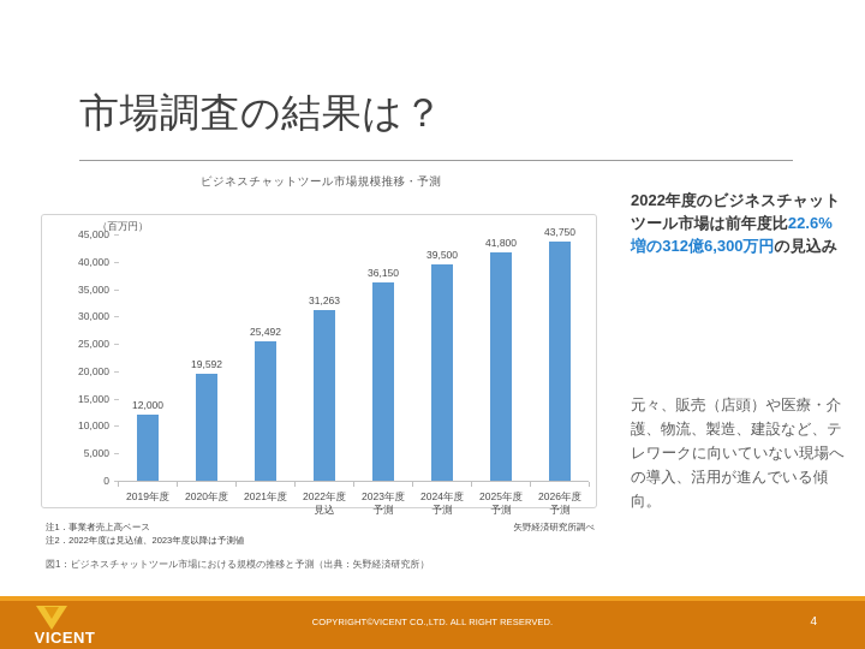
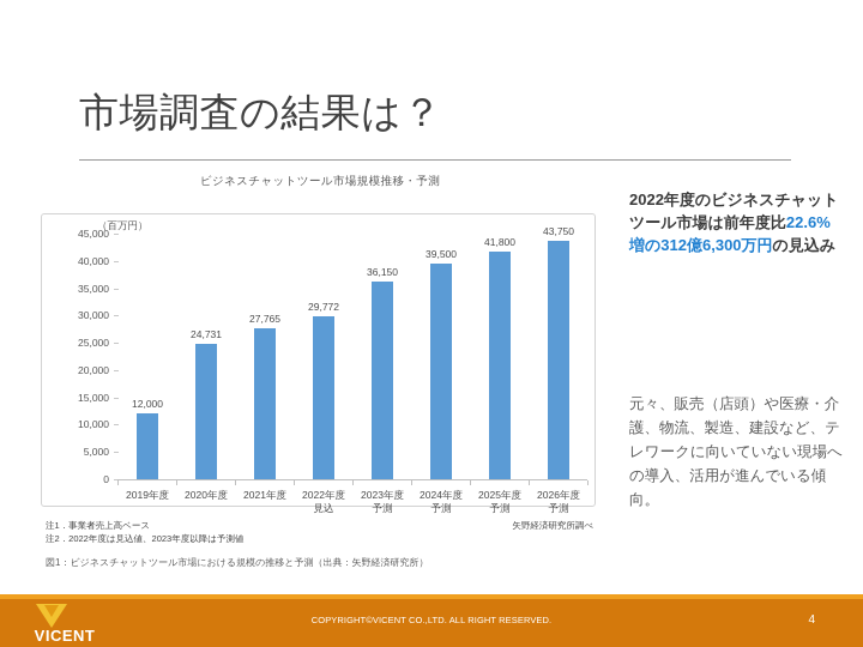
2020年度: 19,592 -> 24,731
2021年度: 25,492 -> 27,765
2022年度: 31,263 -> 29,772
